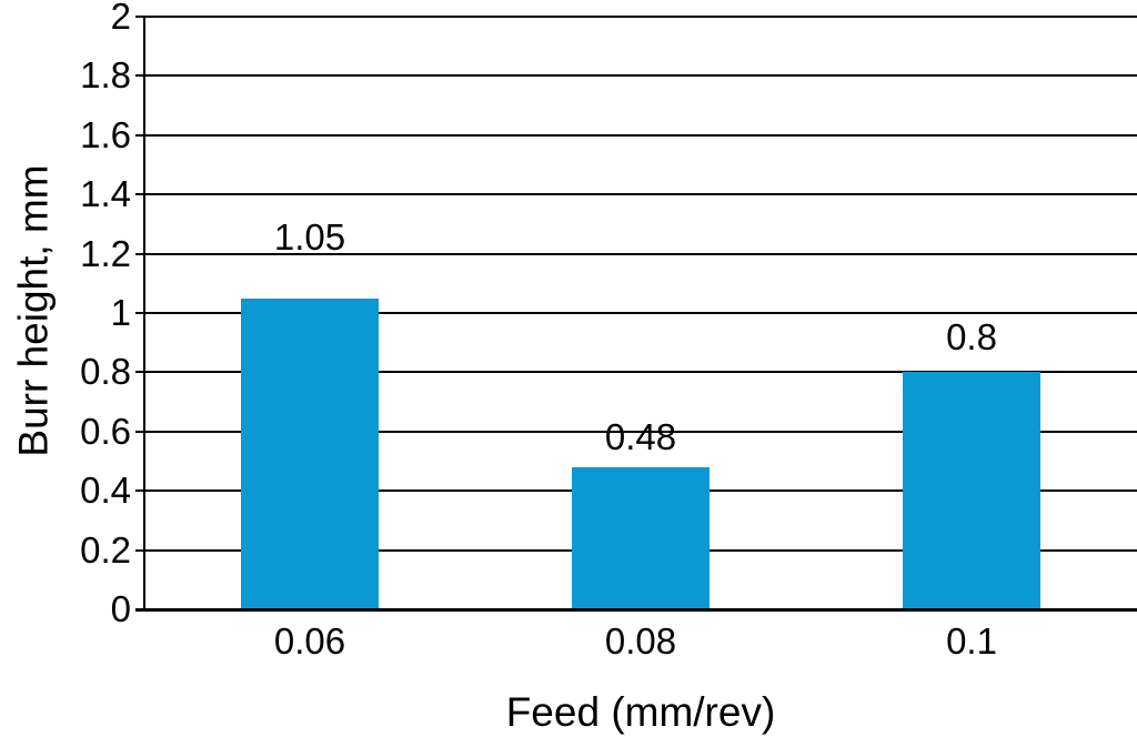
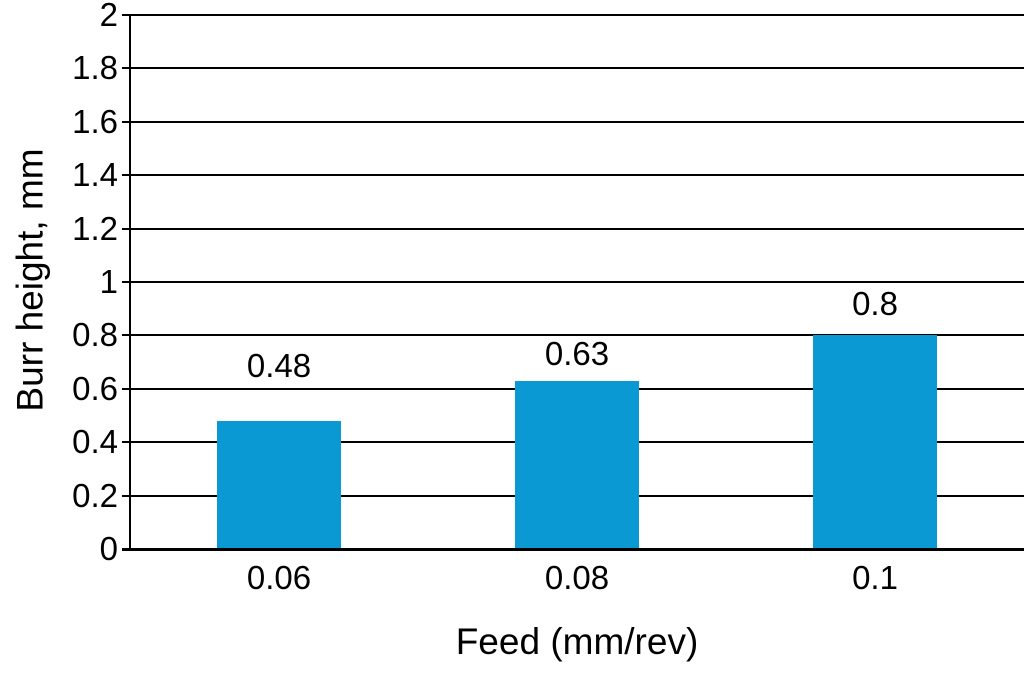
0.06: 1.05 -> 0.48
0.08: 0.48 -> 0.63
